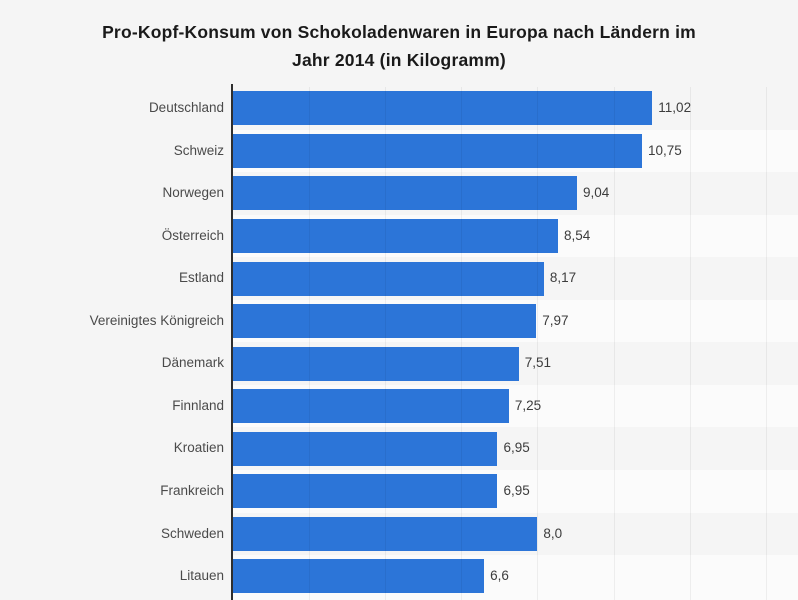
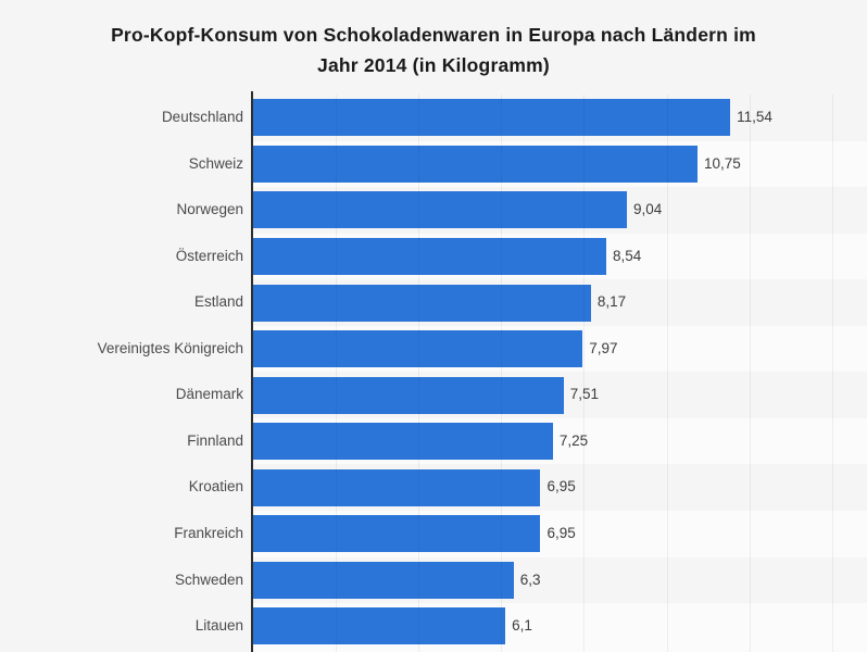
Deutschland: 11,02 -> 11,54
Schweden: 8,0 -> 6,3
Litauen: 6,6 -> 6,1
